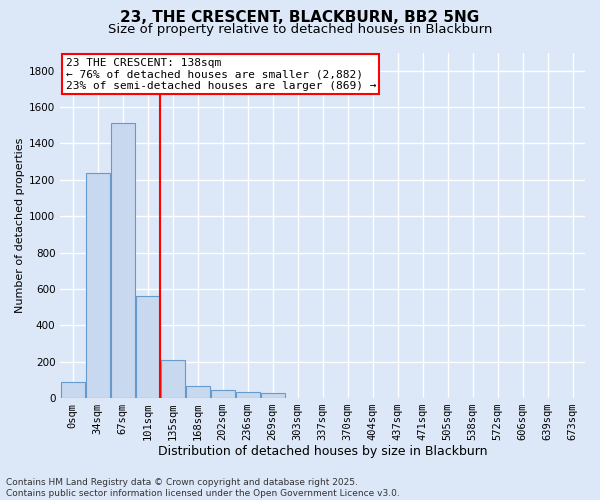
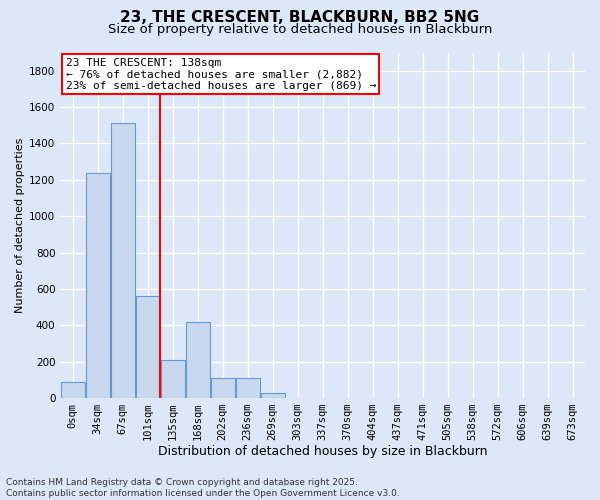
168sqm: 60 -> 420
202sqm: 40 -> 110
236sqm: 40 -> 110
